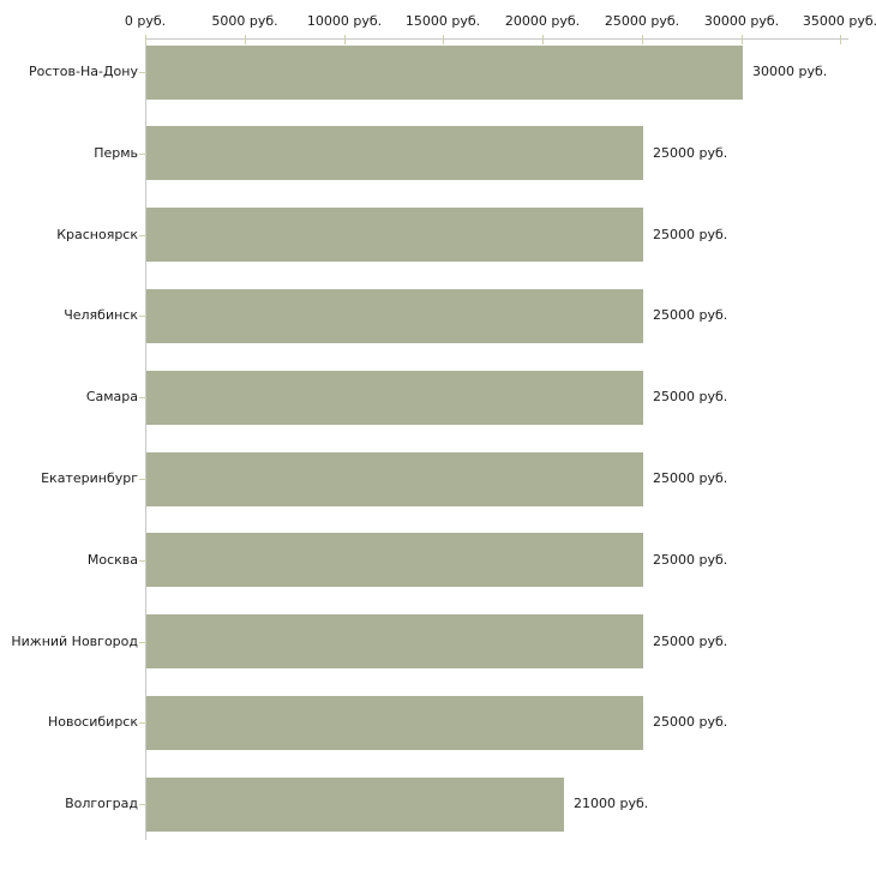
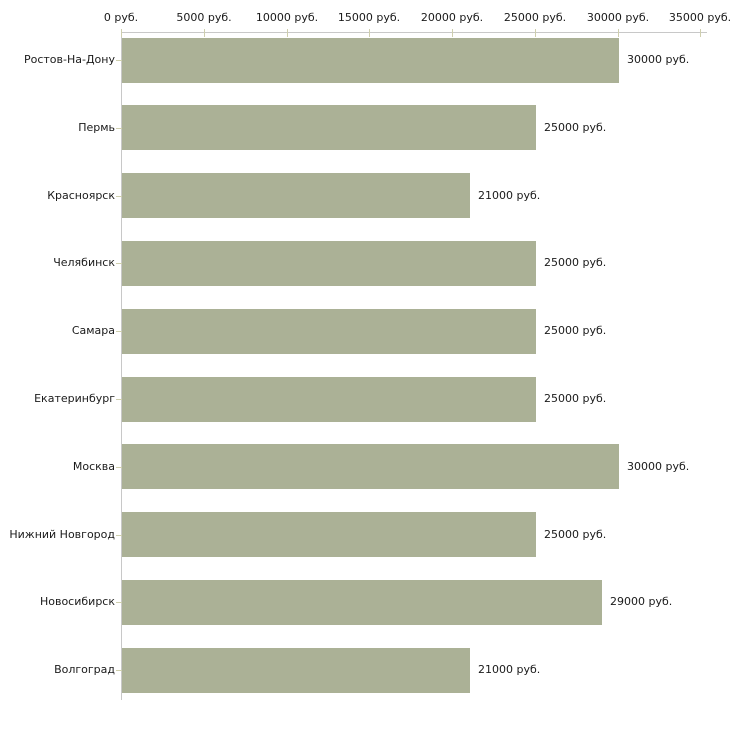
Красноярск: 25000 -> 21000
Москва: 25000 -> 30000
Новосибирск: 25000 -> 29000
